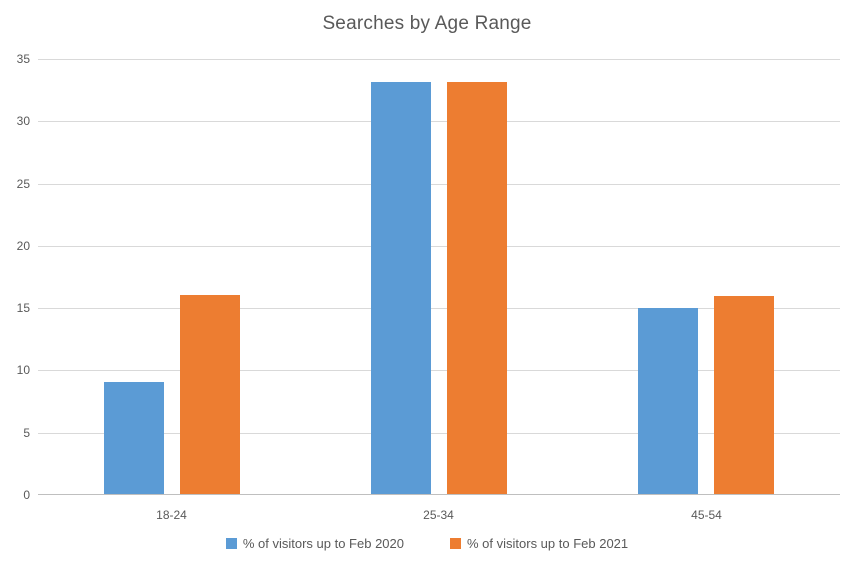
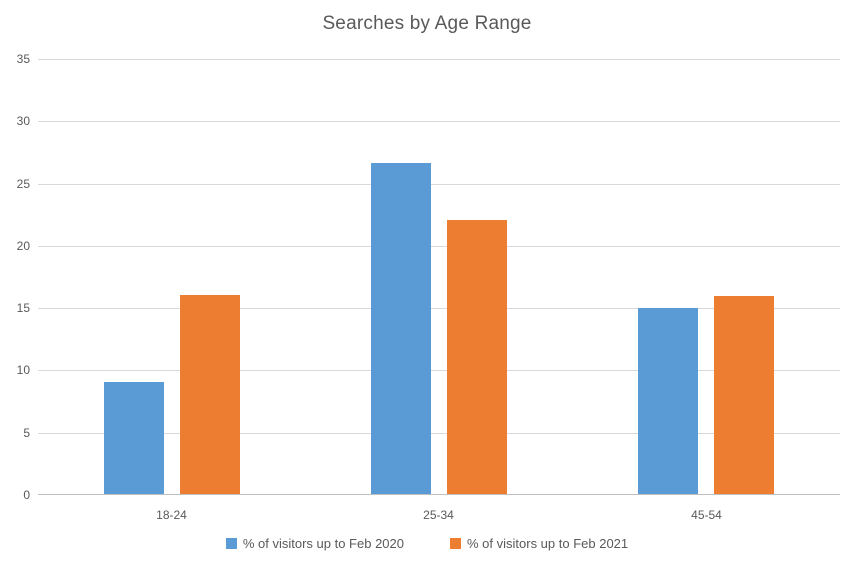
% of visitors up to Feb 2020/25-34: 33.1 -> 26.6
% of visitors up to Feb 2021/25-34: 33.1 -> 22.0
